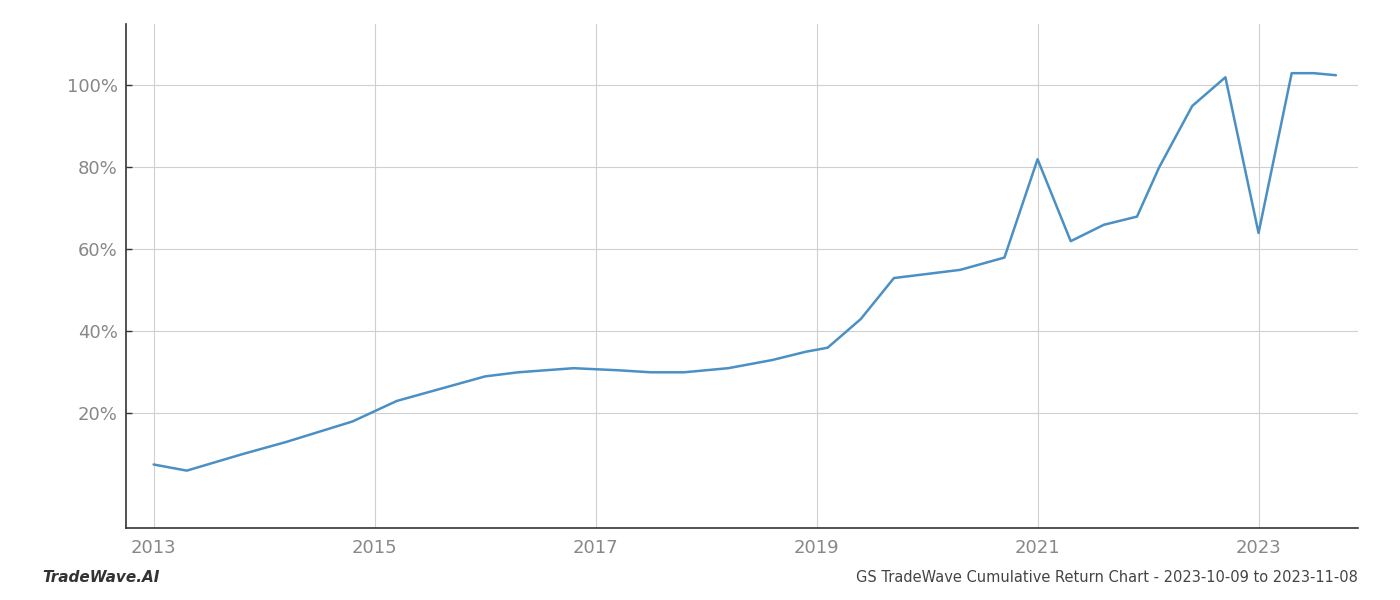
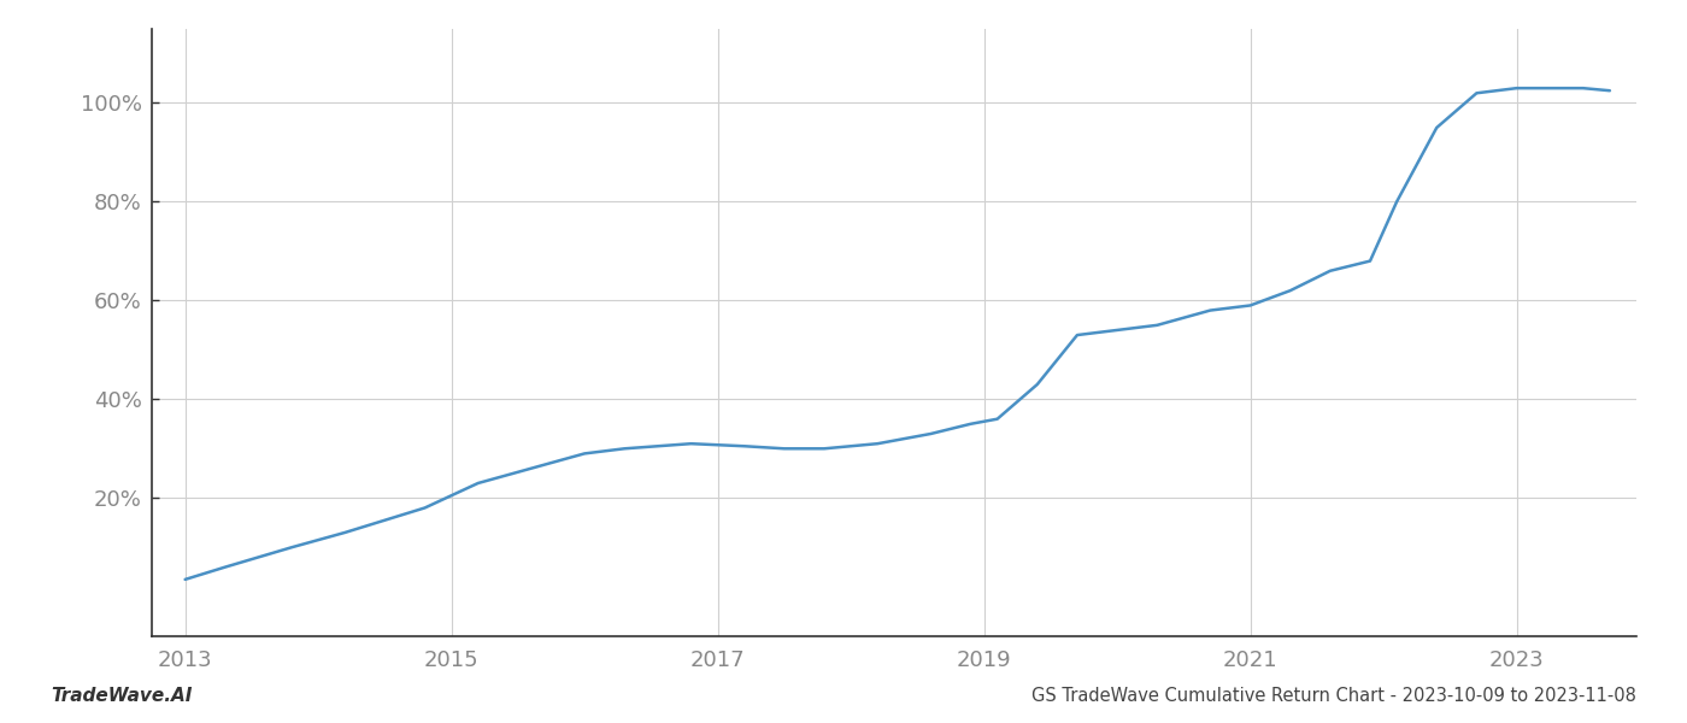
2013: 7.5% -> 3.5%
2021: 82.0% -> 59.0%
2023: 64.0% -> 103.0%
